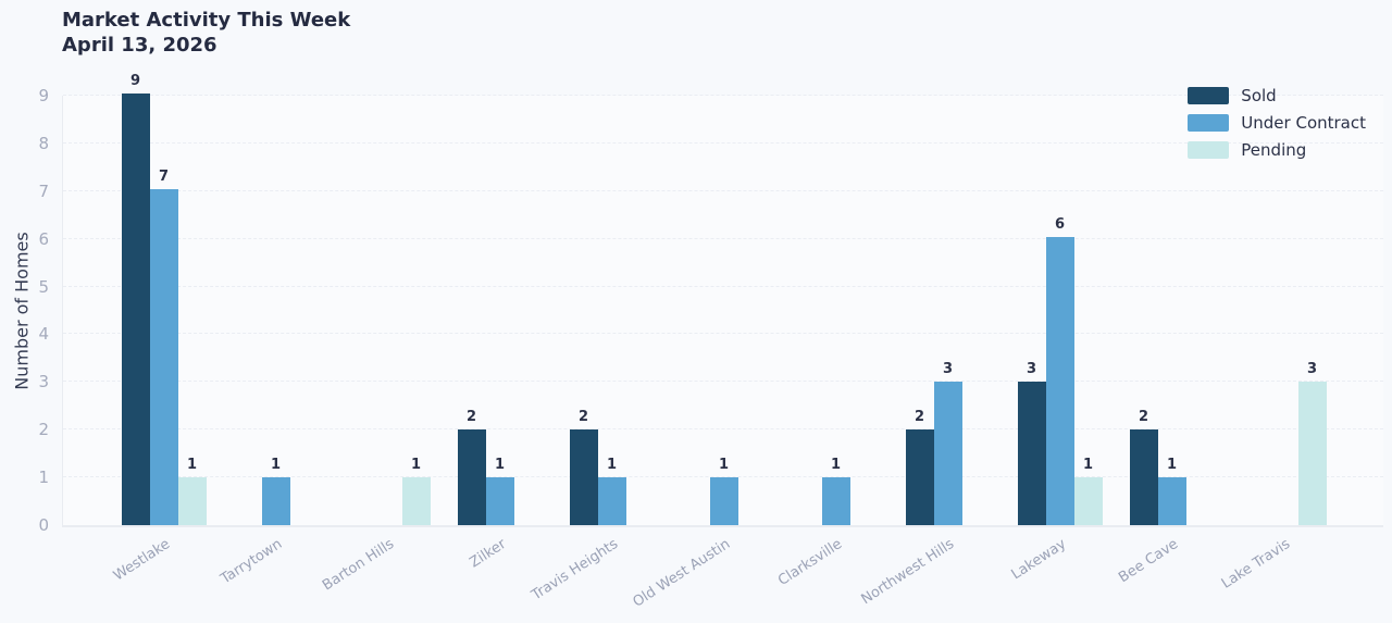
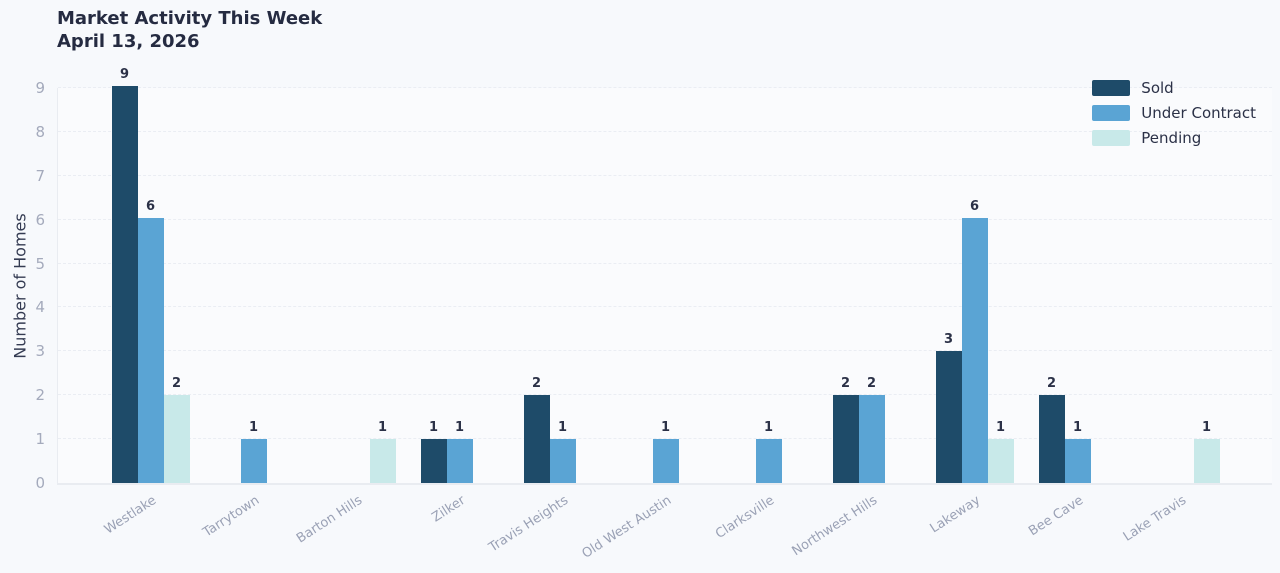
Under Contract/Westlake: 7 -> 6
Pending/Westlake: 1 -> 2
Sold/Zilker: 2 -> 1
Under Contract/Northwest Hills: 3 -> 2
Pending/Lake Travis: 3 -> 1
